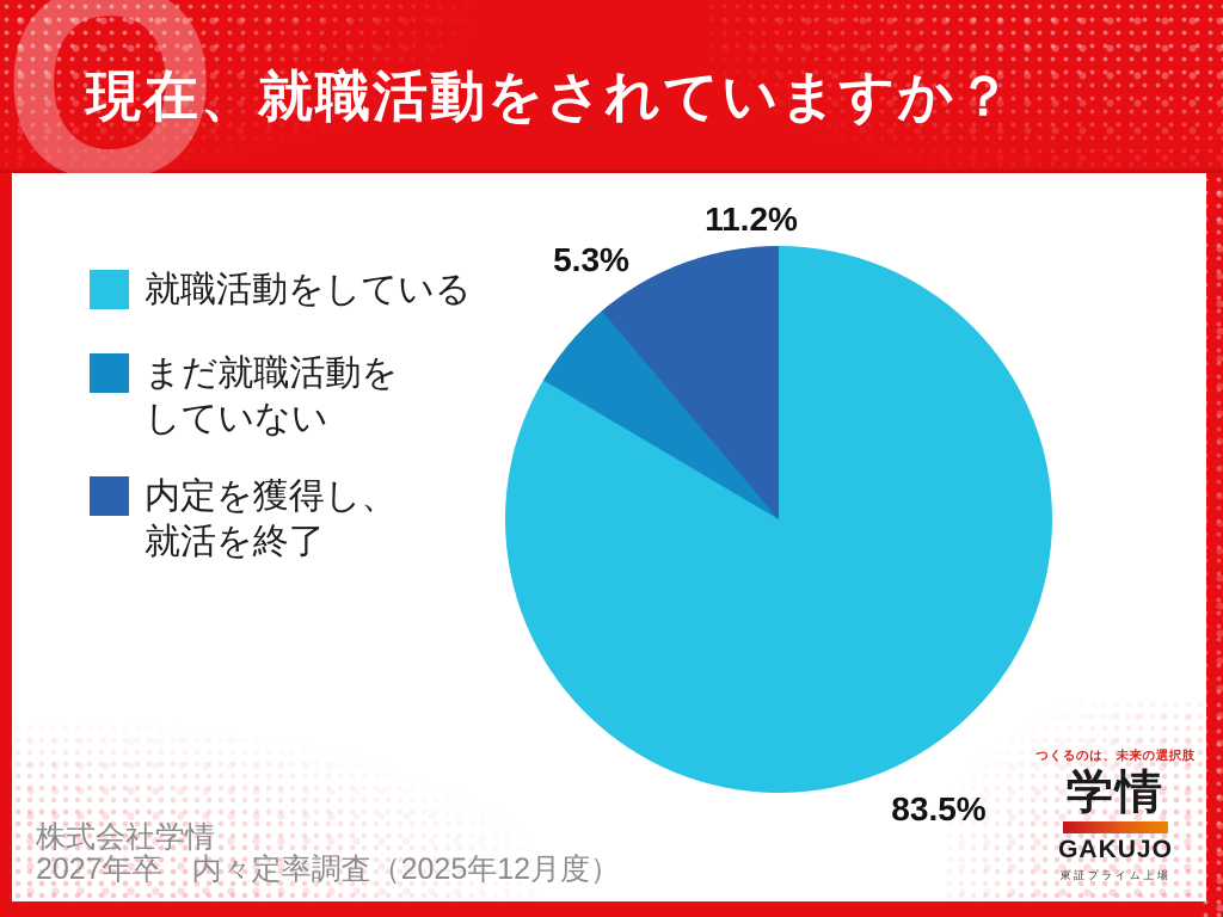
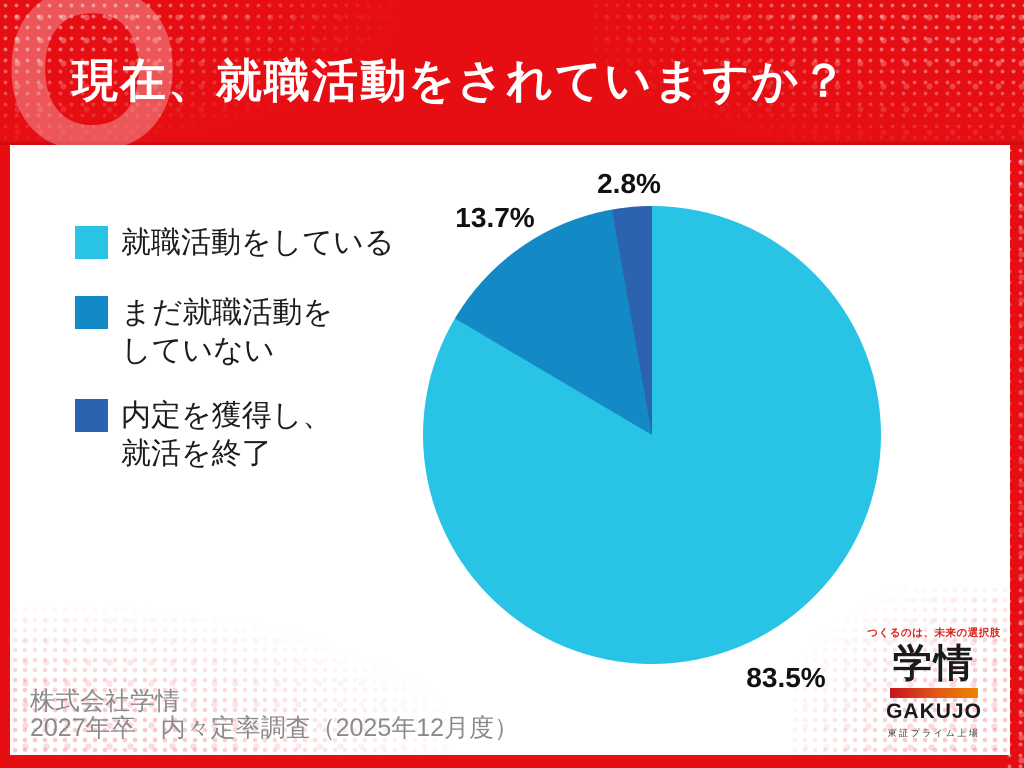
まだ就職活動をしていない: 5.3% -> 13.7%
内定を獲得し、就活を終了: 11.2% -> 2.8%
